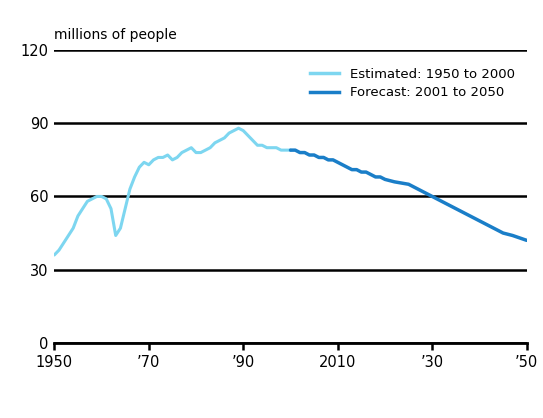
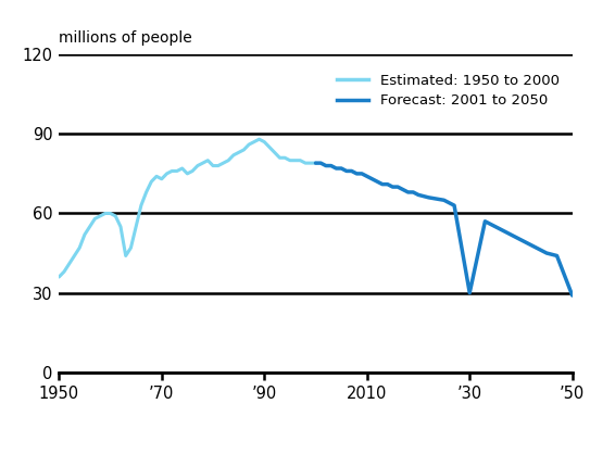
Forecast: 2001 to 2050/’30: 60 -> 30
Forecast: 2001 to 2050/’50: 42 -> 29
